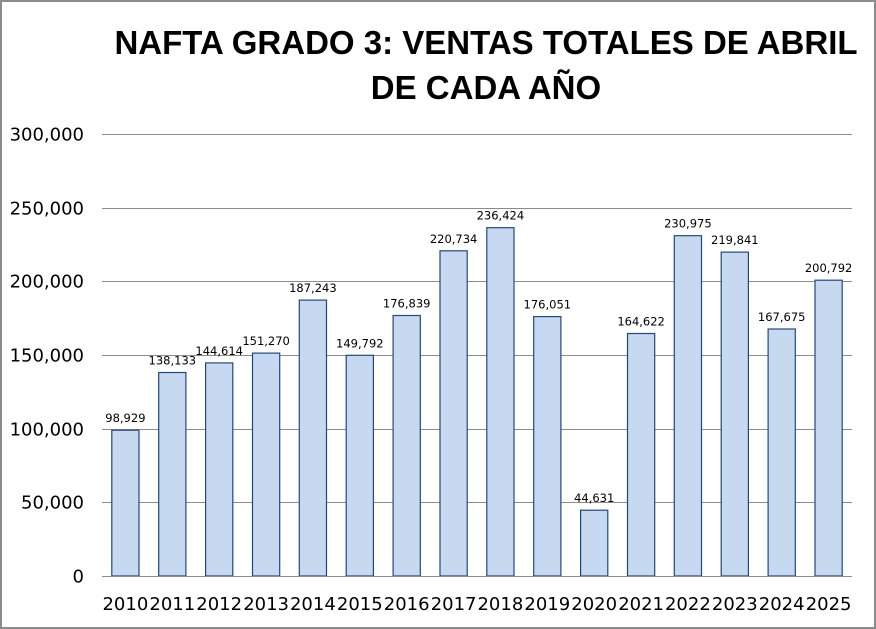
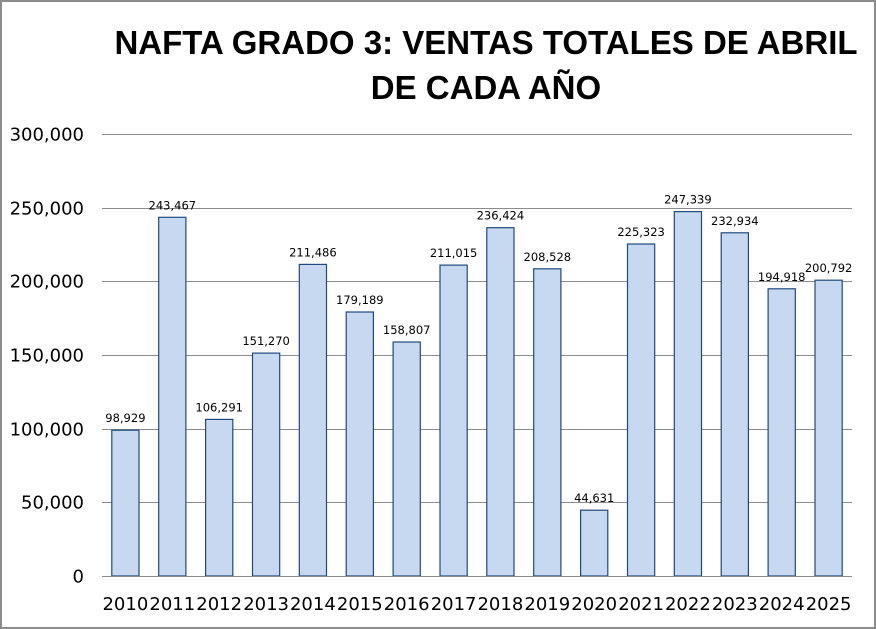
2011: 138,133 -> 243,467
2012: 144,614 -> 106,291
2014: 187,243 -> 211,486
2015: 149,792 -> 179,189
2016: 176,839 -> 158,807
2017: 220,734 -> 211,015
2019: 176,051 -> 208,528
2021: 164,622 -> 225,323
2022: 230,975 -> 247,339
2023: 219,841 -> 232,934
2024: 167,675 -> 194,918
